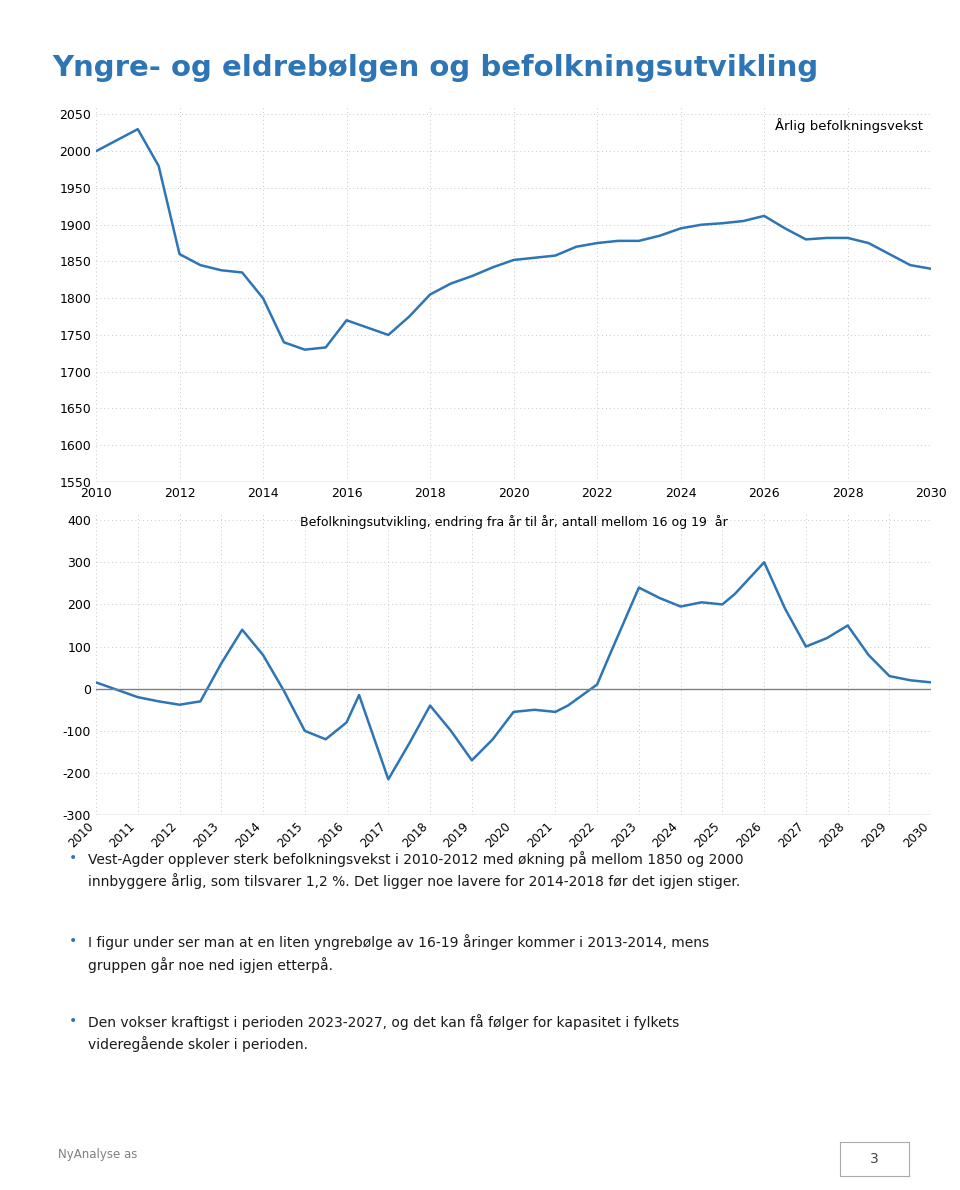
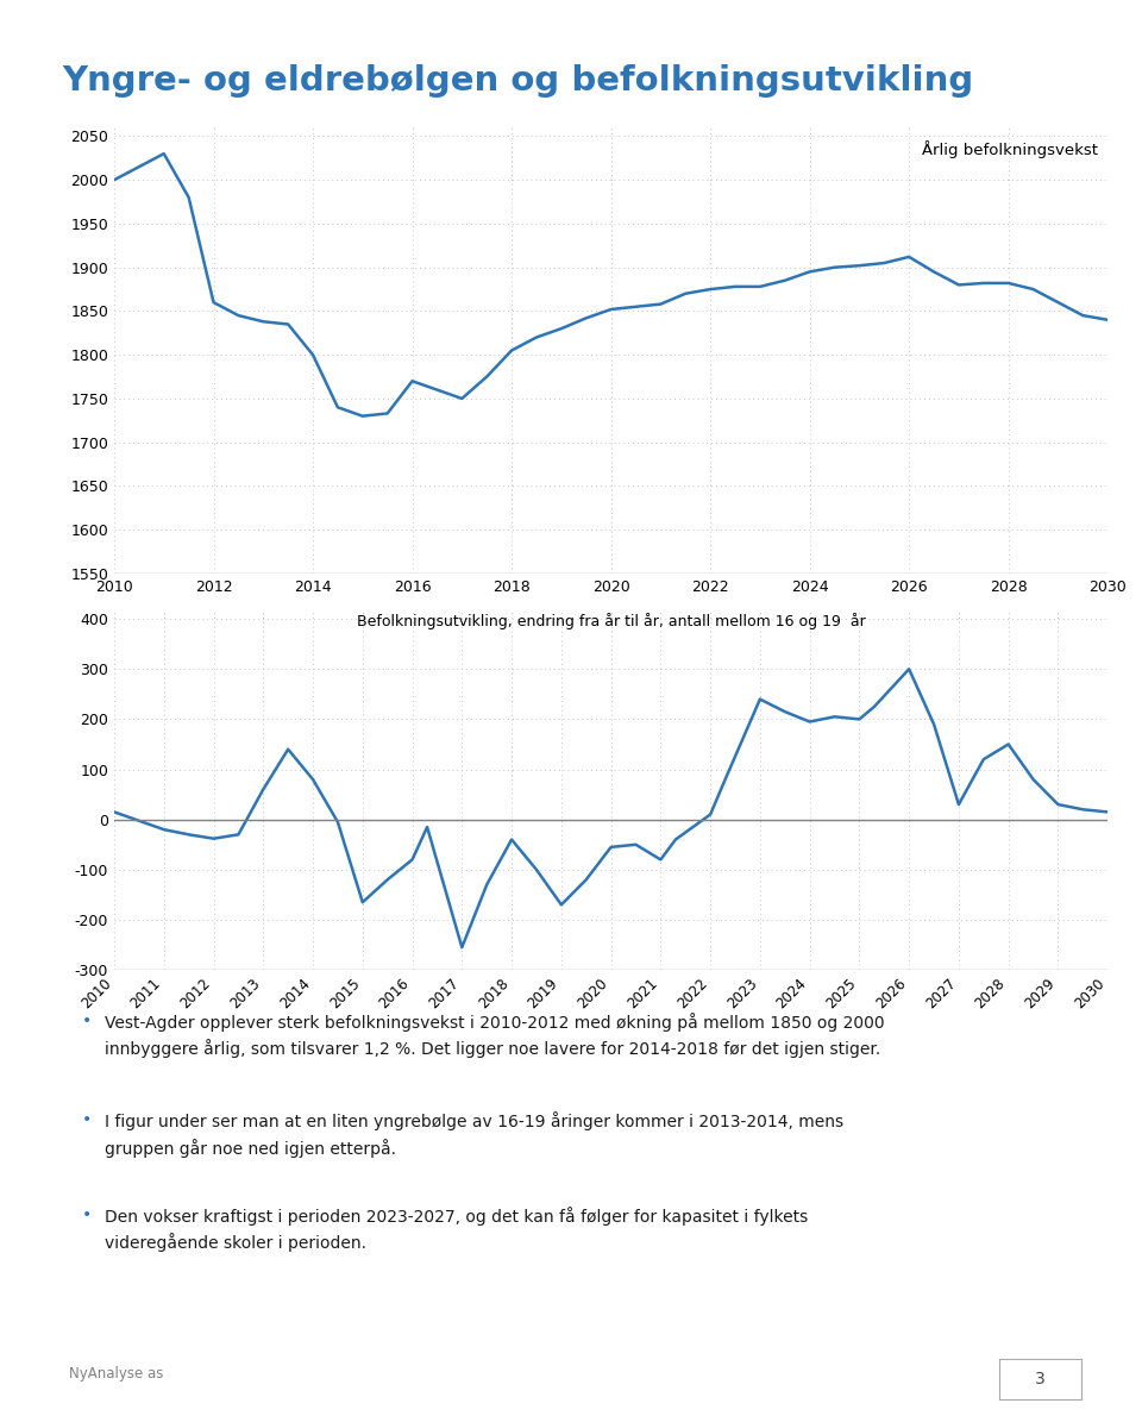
2015: -100 -> -165
2017: -215 -> -255
2021: -55 -> -80
2027: 100 -> 30
